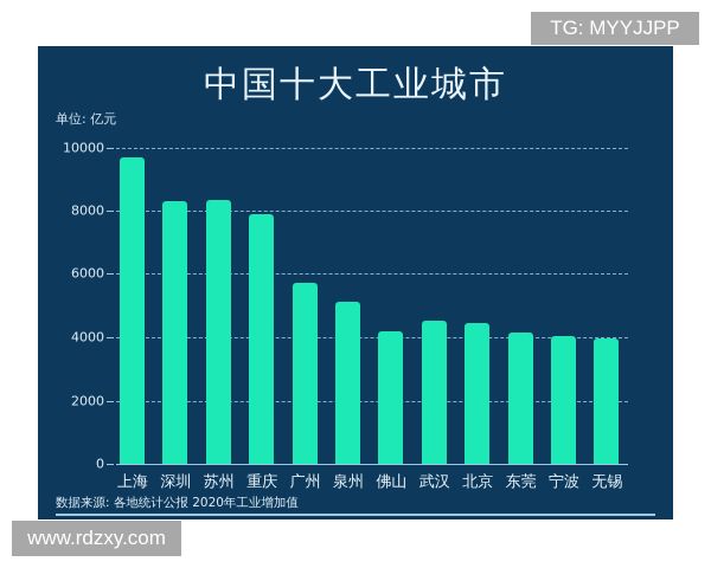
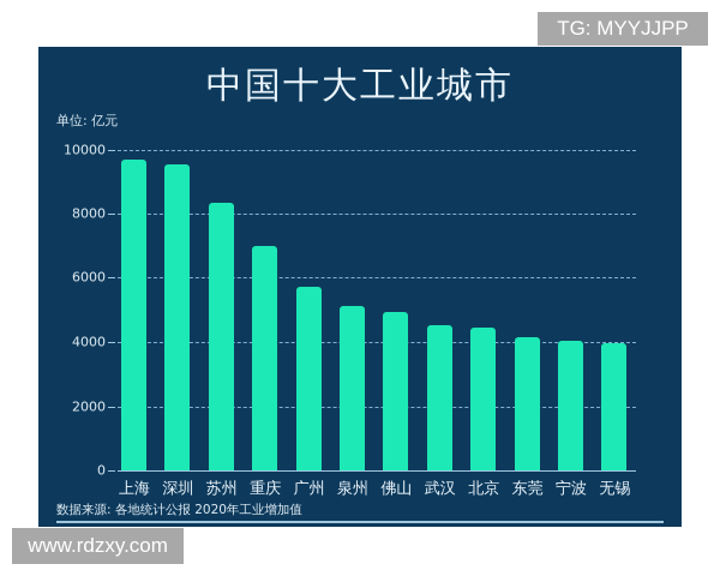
深圳: 8300 -> 9600
重庆: 7900 -> 7000
佛山: 4200 -> 4900
